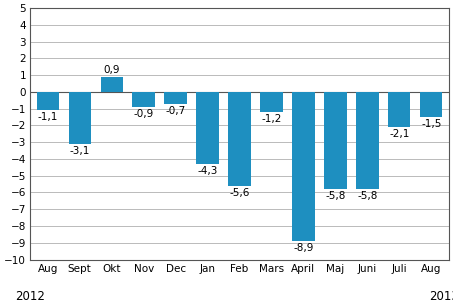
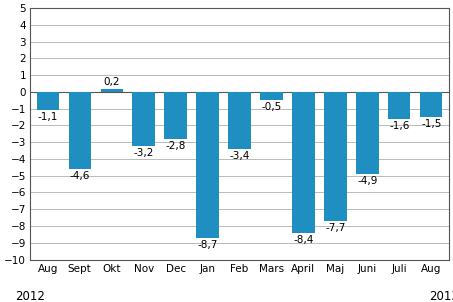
Sept: -3,1 -> -4,6
Okt: 0,9 -> 0,2
Nov: -0,9 -> -3,2
Dec: -0,7 -> -2,8
Jan: -4,3 -> -8,7
Feb: -5,6 -> -3,4
Mars: -1,2 -> -0,5
April: -8,9 -> -8,4
Maj: -5,8 -> -7,7
Juni: -5,8 -> -4,9
Juli: -2,1 -> -1,6
